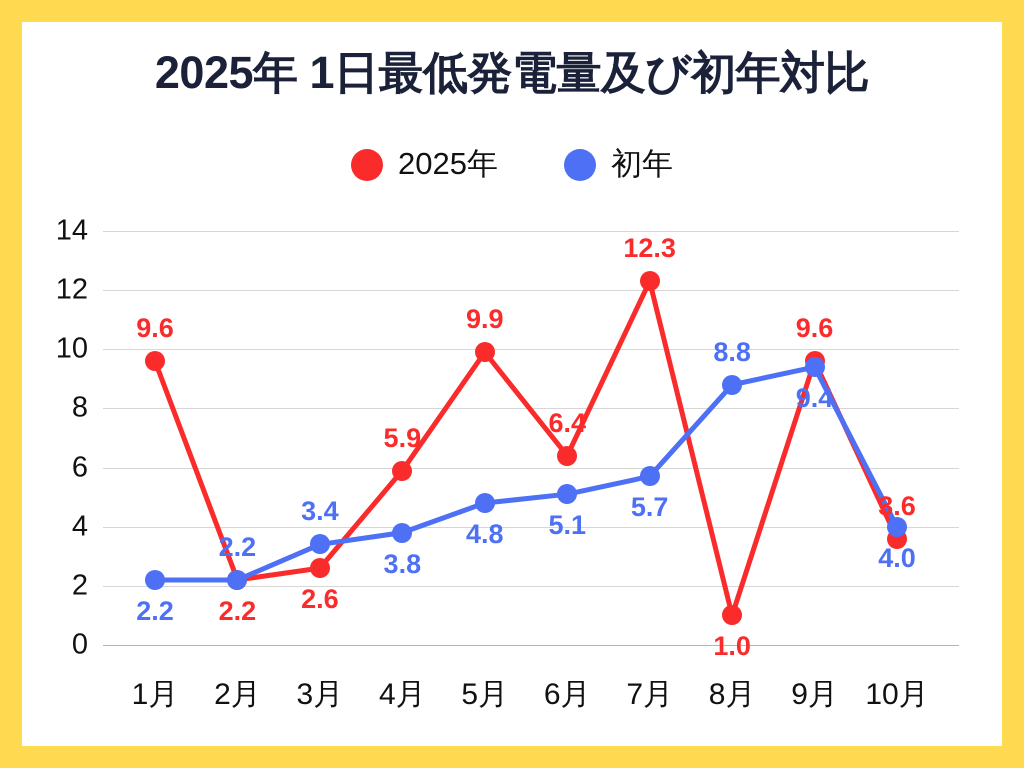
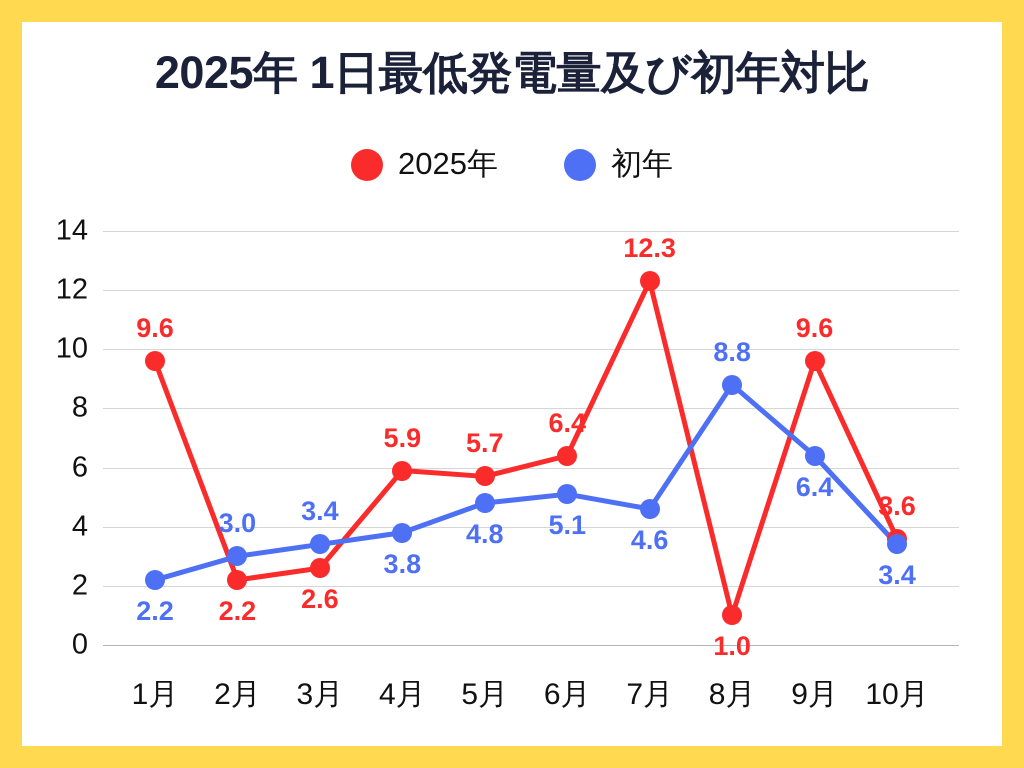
初年/2月: 2.2 -> 3.0
2025年/5月: 9.9 -> 5.7
初年/7月: 5.7 -> 4.6
初年/9月: 9.4 -> 6.4
初年/10月: 4.0 -> 3.4
